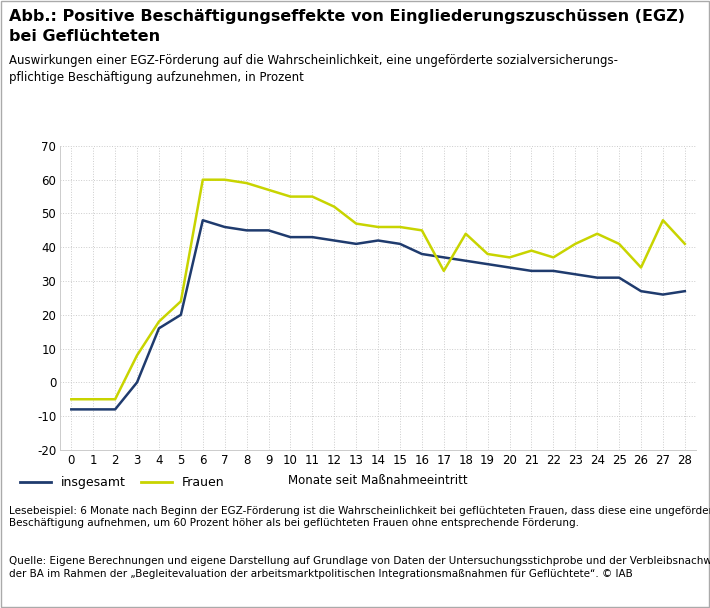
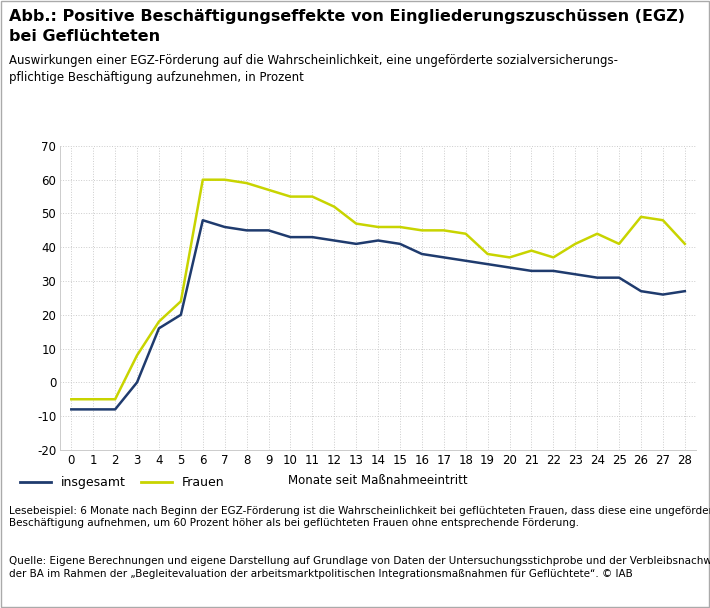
Frauen/17: 33 -> 45
Frauen/26: 34 -> 49
